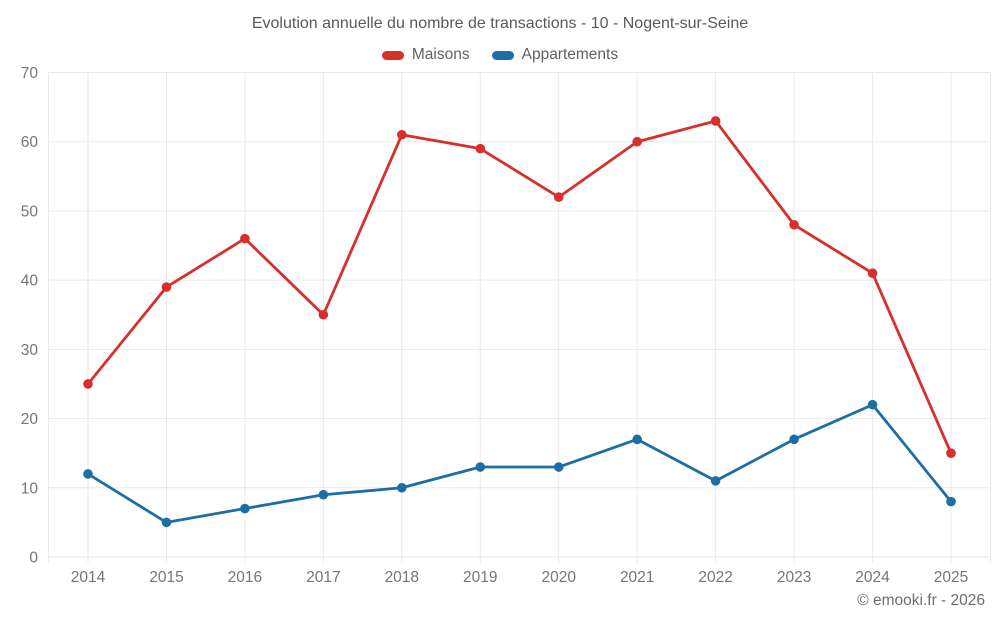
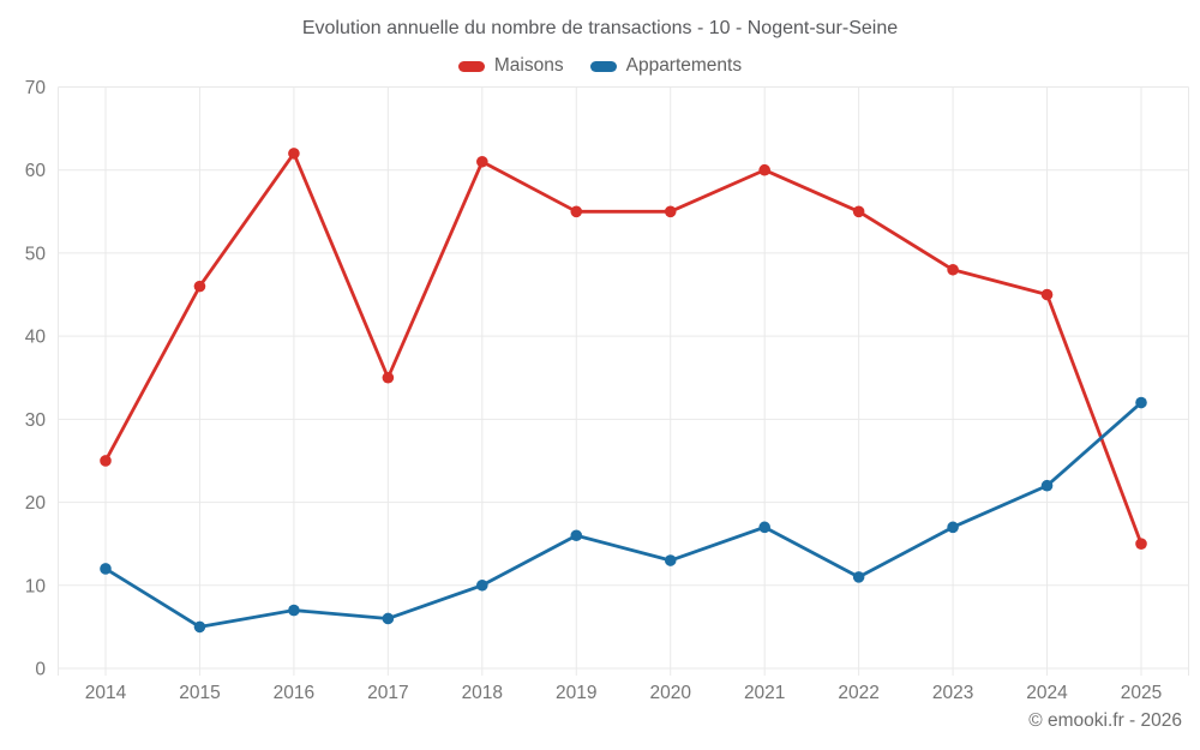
Maisons/2015: 39 -> 46
Maisons/2016: 46 -> 62
Appartements/2017: 9 -> 6
Maisons/2019: 59 -> 55
Appartements/2019: 13 -> 16
Maisons/2020: 52 -> 55
Maisons/2022: 63 -> 55
Maisons/2024: 41 -> 45
Appartements/2025: 8 -> 32
